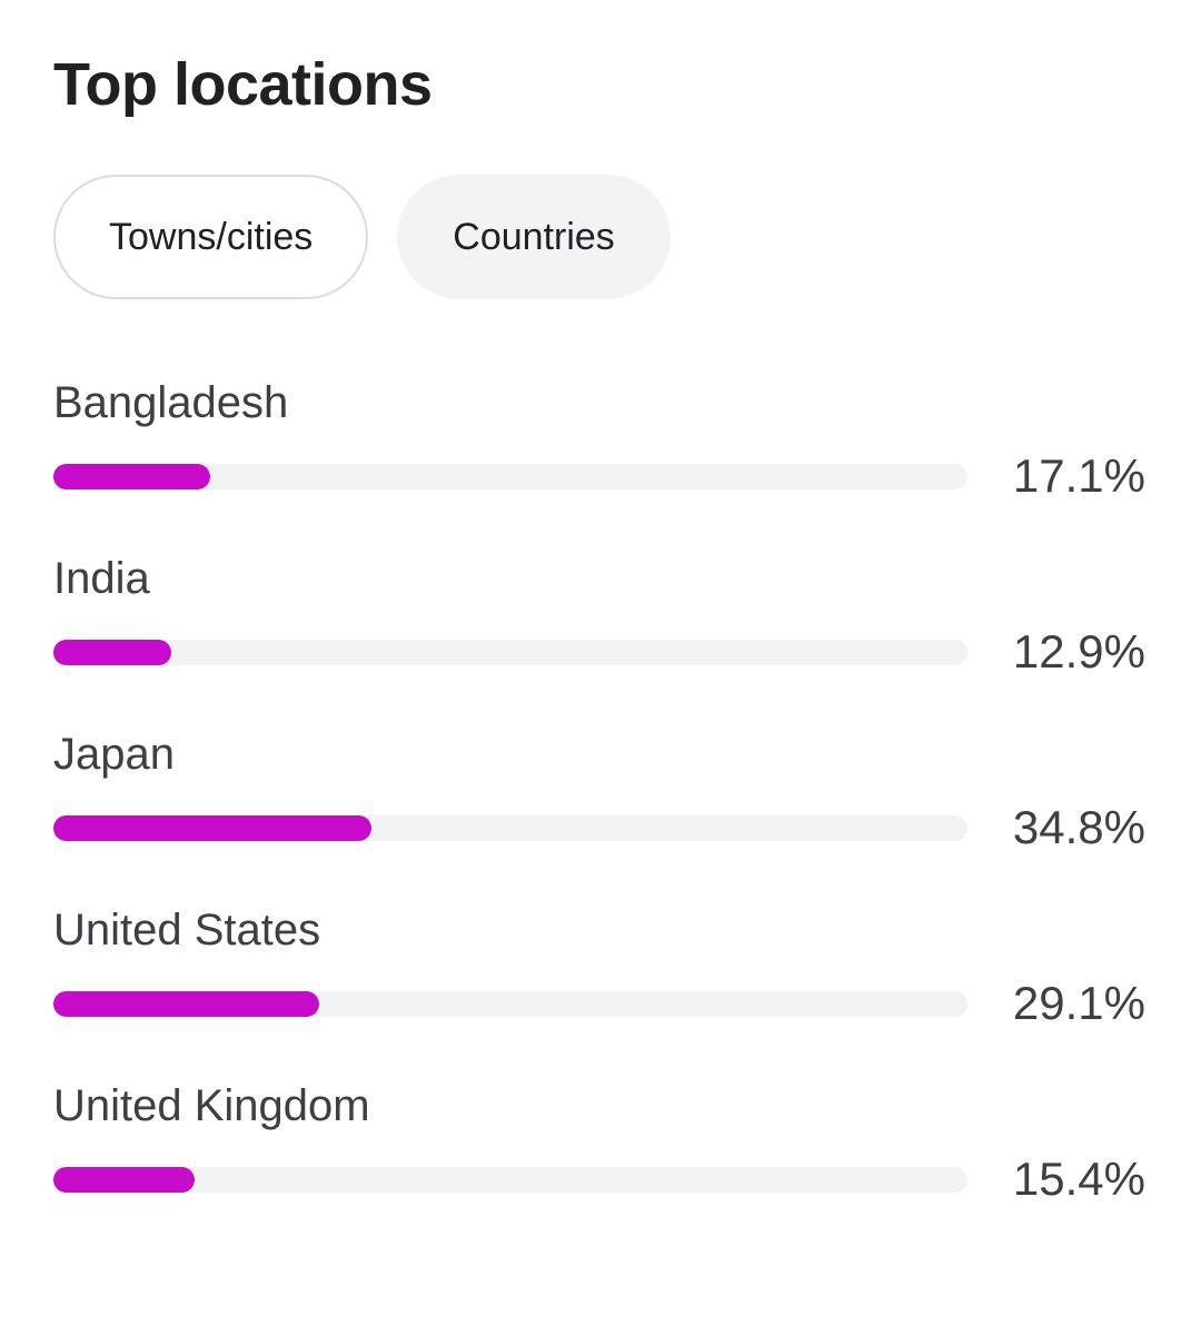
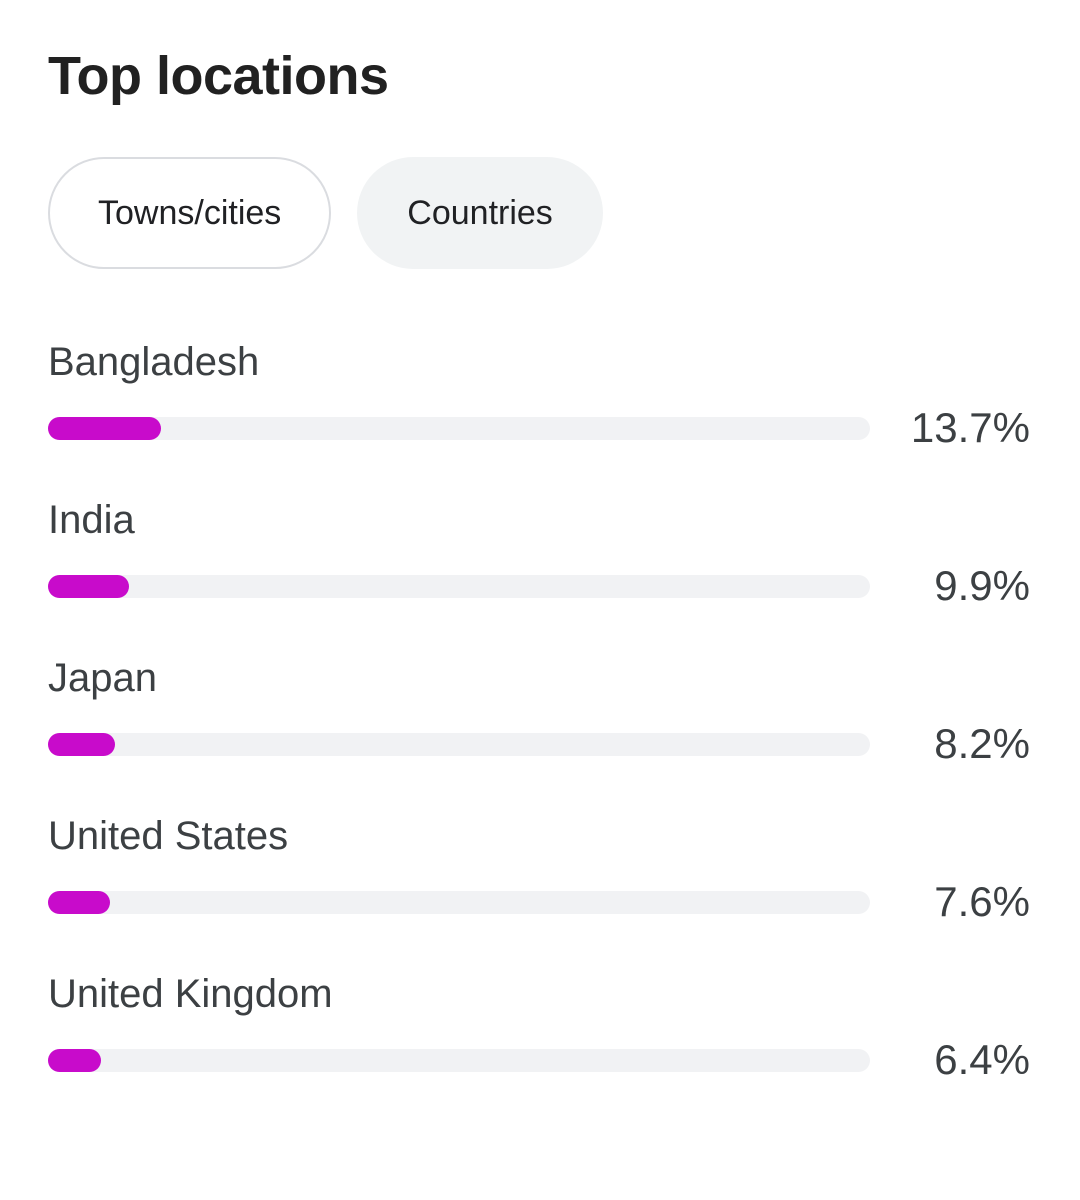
Bangladesh: 17.1% -> 13.7%
India: 12.9% -> 9.9%
Japan: 34.8% -> 8.2%
United States: 29.1% -> 7.6%
United Kingdom: 15.4% -> 6.4%
